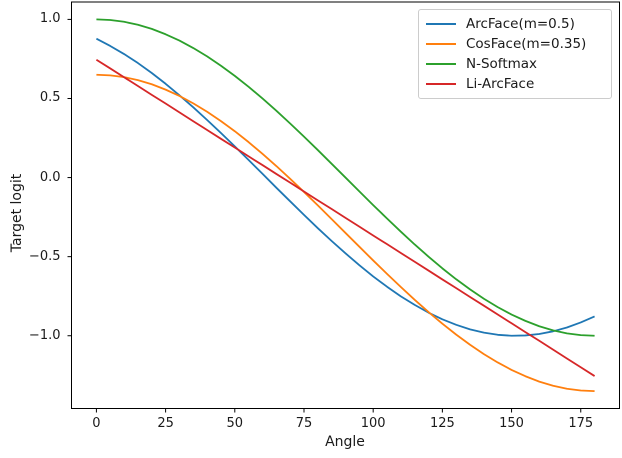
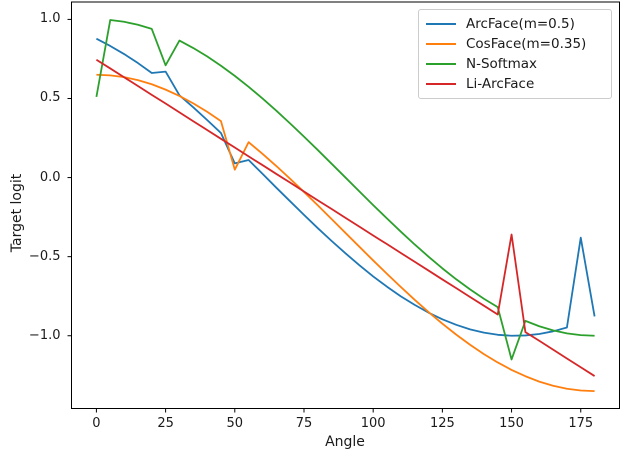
N-Softmax/0: 1.00 -> 0.51
ArcFace(m=0.5)/25: 0.59 -> 0.67
N-Softmax/25: 0.91 -> 0.71
ArcFace(m=0.5)/50: 0.20 -> 0.09
CosFace(m=0.35)/50: 0.29 -> 0.05
N-Softmax/150: -0.87 -> -1.15
Li-ArcFace/150: -0.92 -> -0.36
ArcFace(m=0.5)/175: -0.92 -> -0.38
